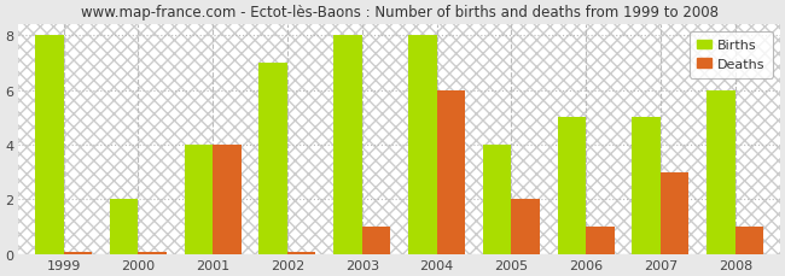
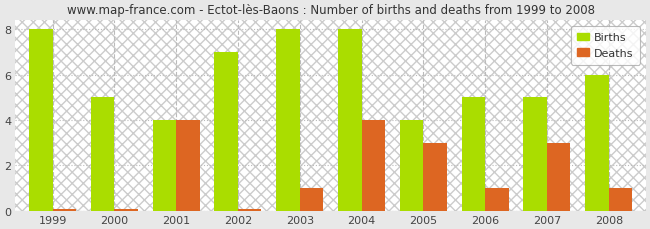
Births/2000: 2 -> 5
Deaths/2004: 6.00 -> 4.00
Deaths/2005: 2.00 -> 3.00
